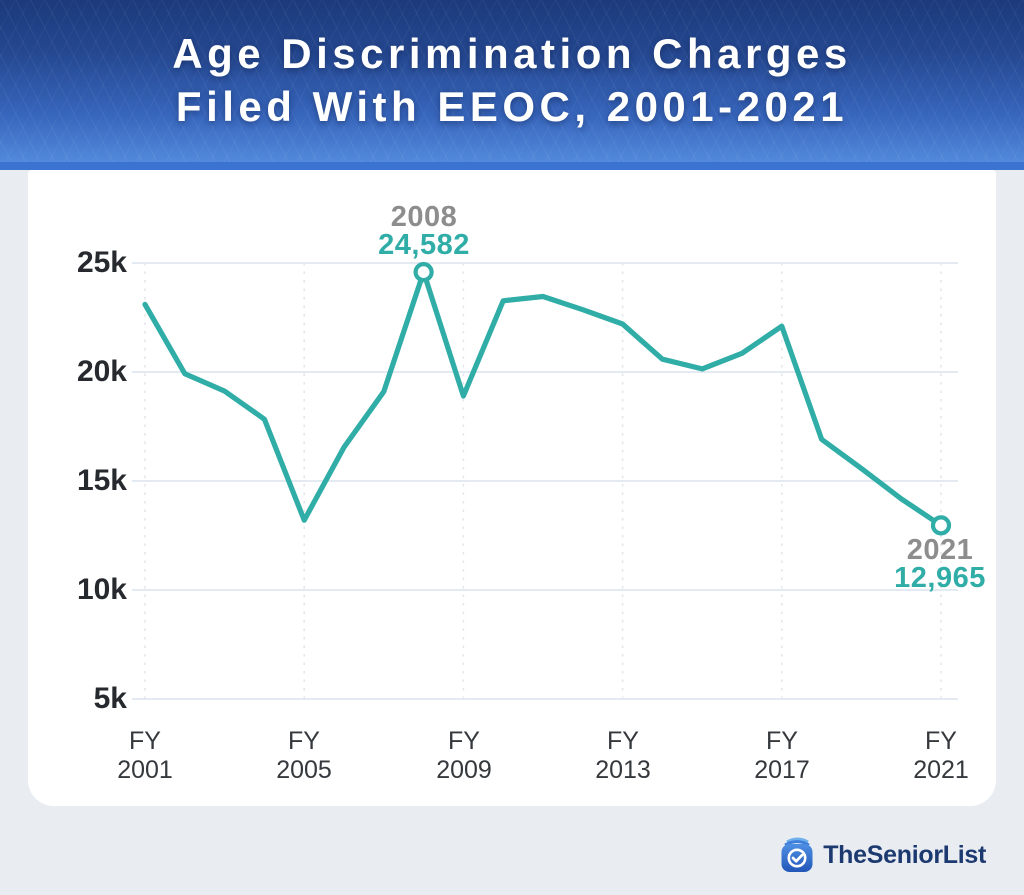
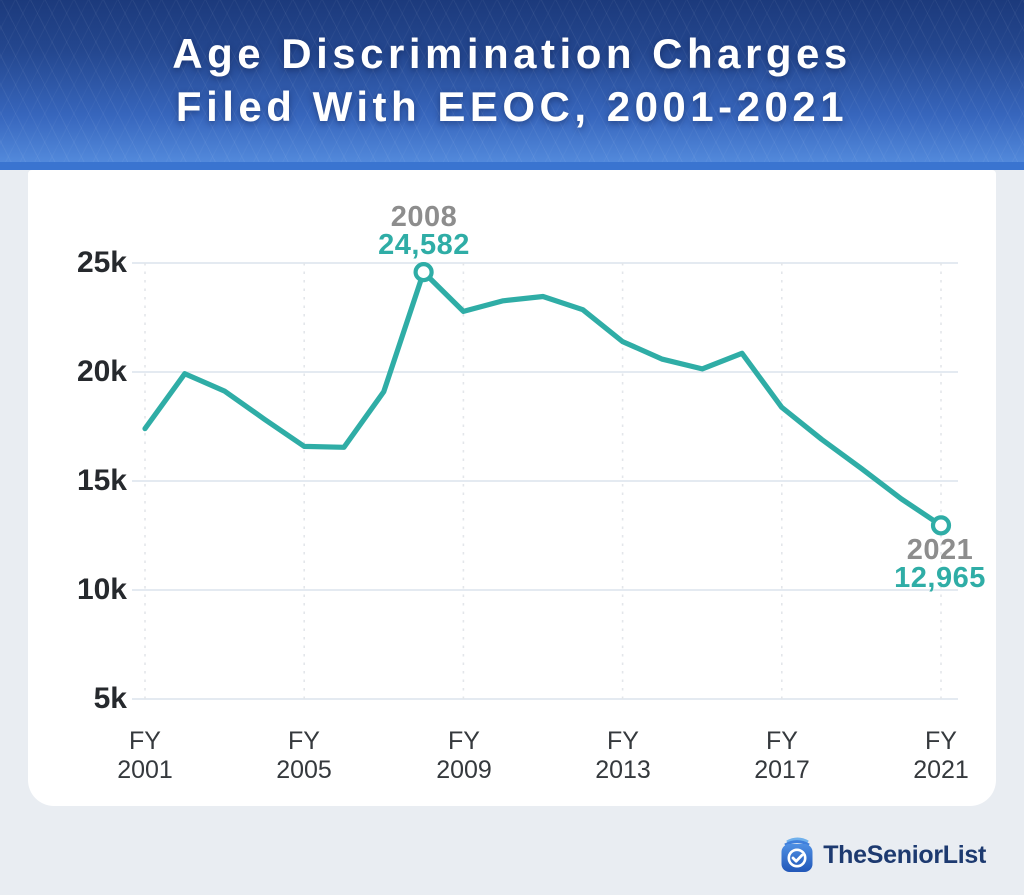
2001: 23.1k -> 17.4k
2005: 13.2k -> 16.6k
2009: 18.9k -> 22.8k
2013: 22.2k -> 21.4k
2017: 22.1k -> 18.4k
